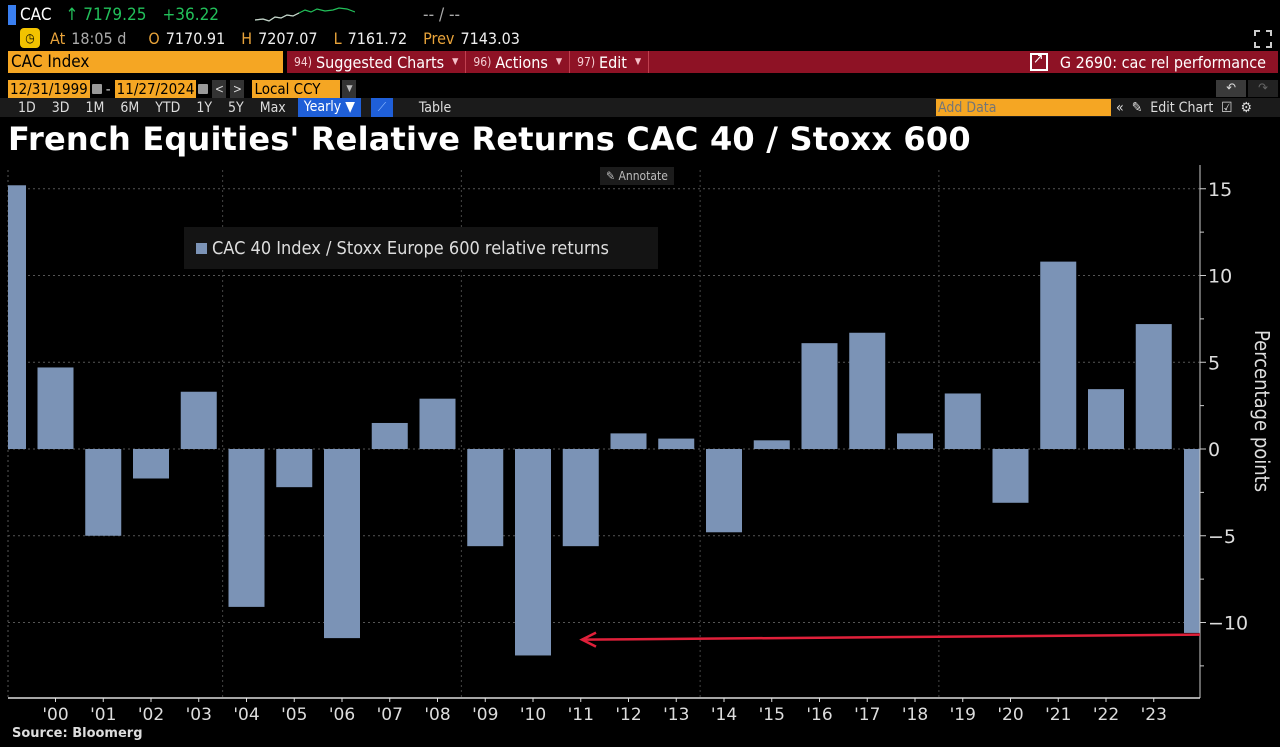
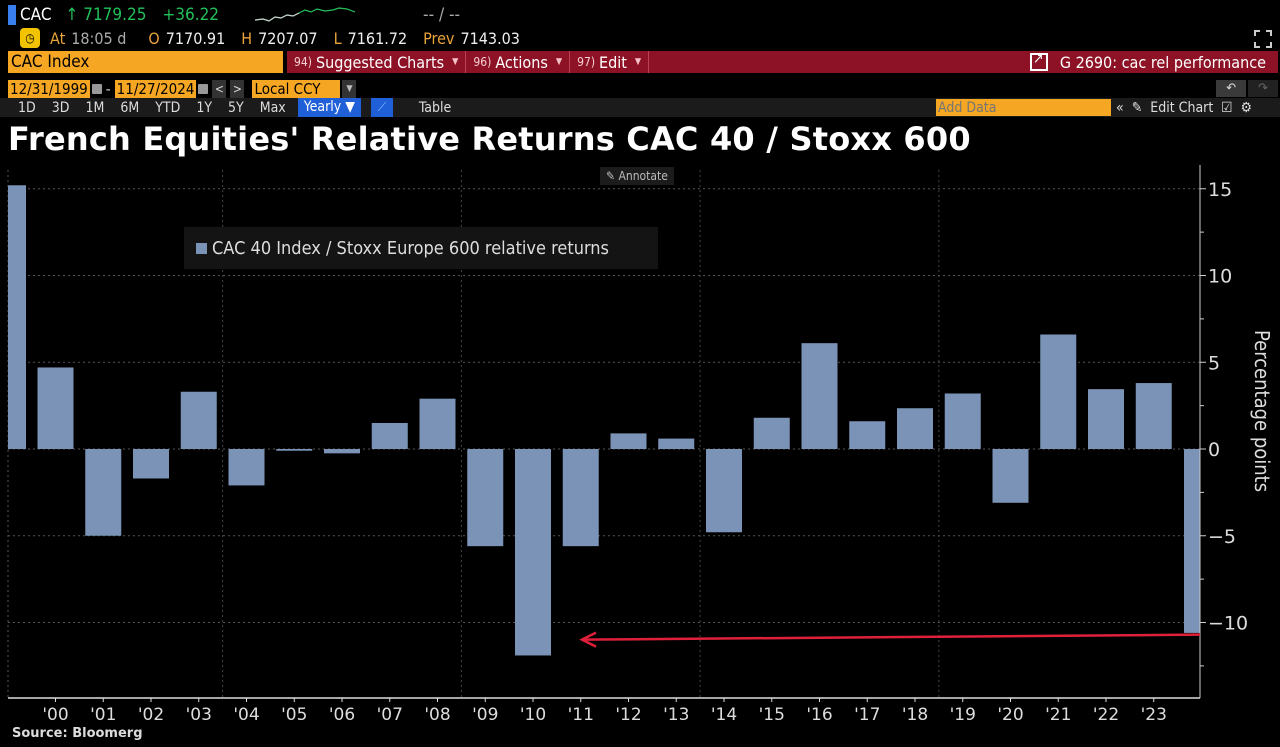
'04: -9.1 -> -2.1
'05: -2.2 -> -0.1
'06: -10.9 -> -0.2
'15: 0.5 -> 1.8
'17: 6.7 -> 1.6
'18: 0.9 -> 2.4
'21: 10.8 -> 6.6
'23: 7.2 -> 3.8
